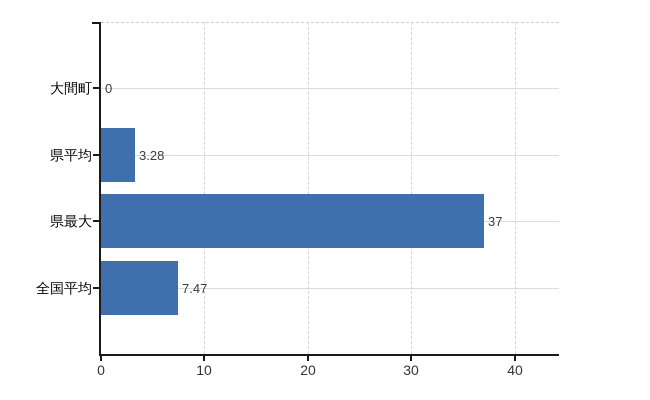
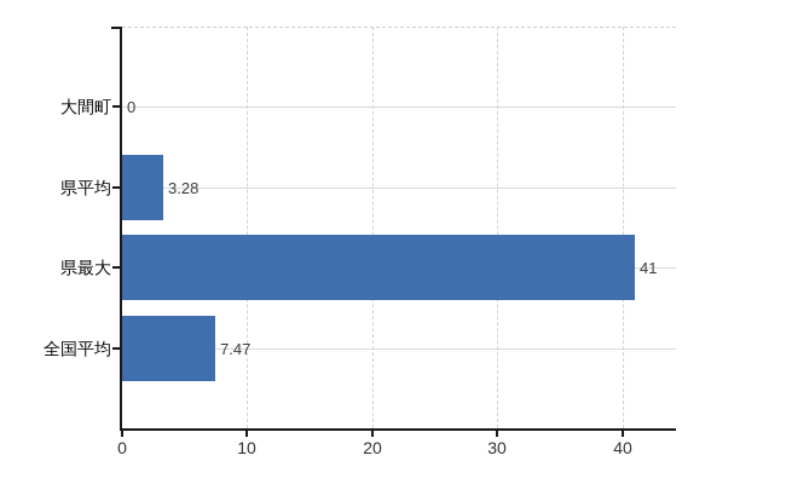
県最大: 37 -> 41
